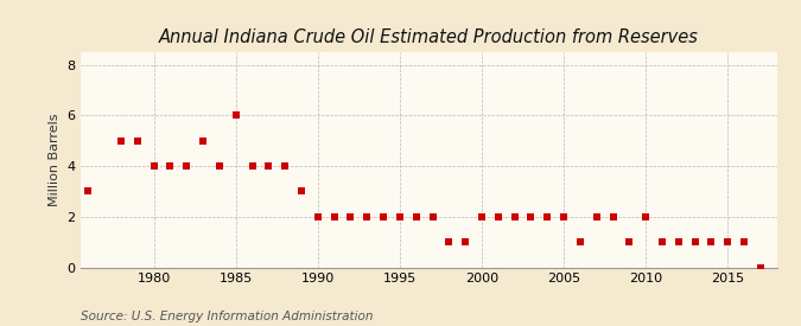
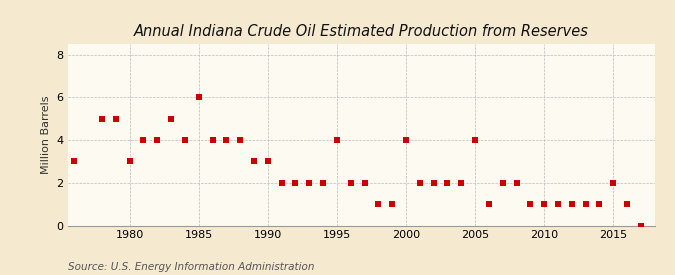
1980: 4 -> 3
1990: 2 -> 3
1995: 2 -> 4
2000: 2 -> 4
2005: 2 -> 4
2010: 2 -> 1
2015: 1 -> 2
